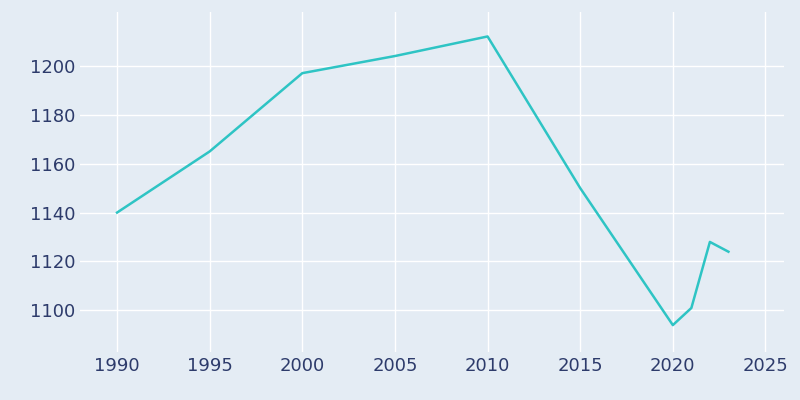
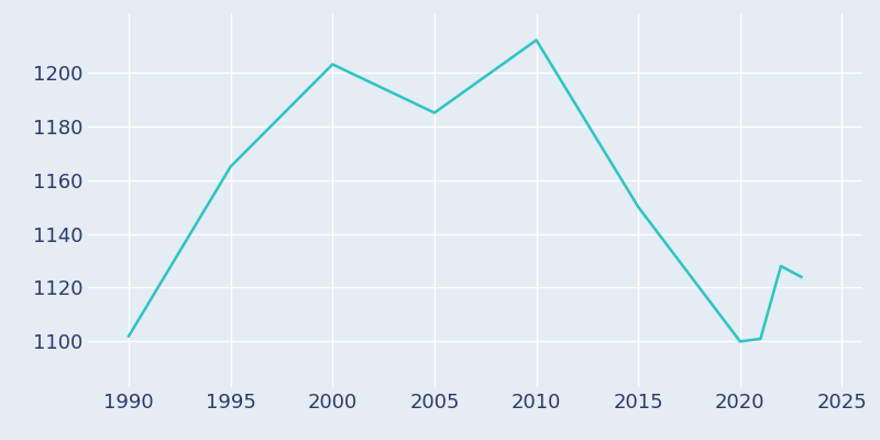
1990: 1140 -> 1102
2000: 1197 -> 1203
2005: 1204 -> 1185
2020: 1094 -> 1100
